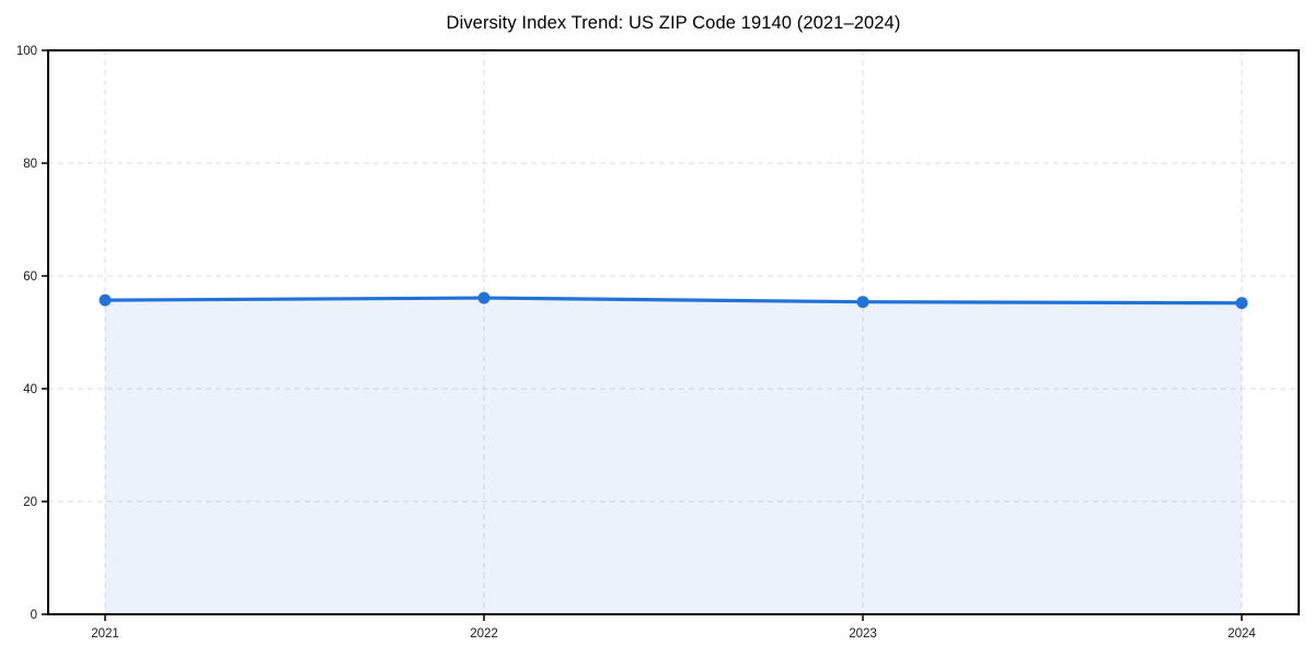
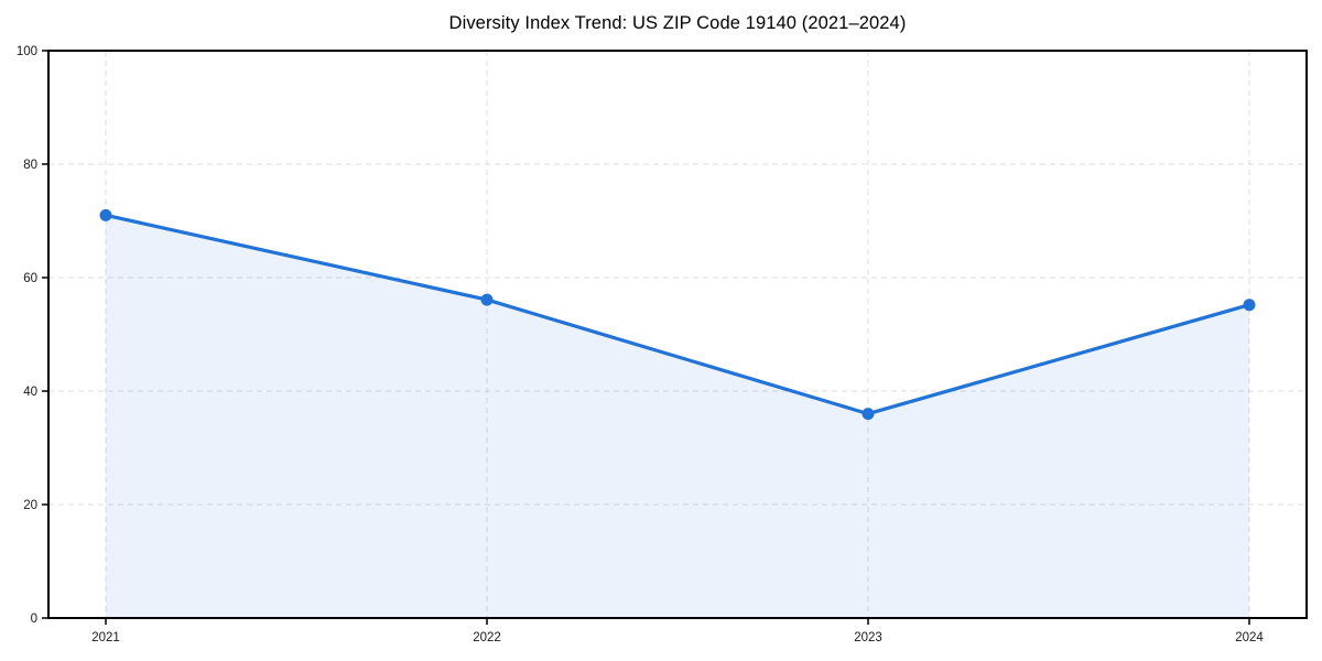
2021: 56 -> 71
2023: 55 -> 36
